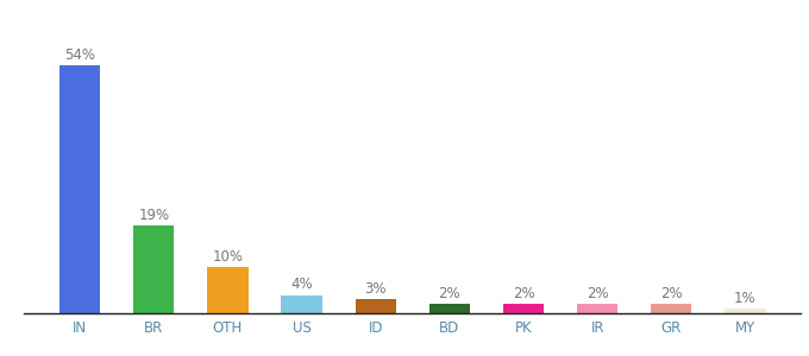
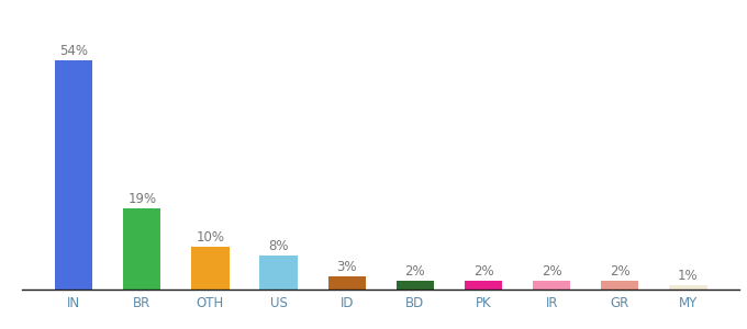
US: 4% -> 8%
